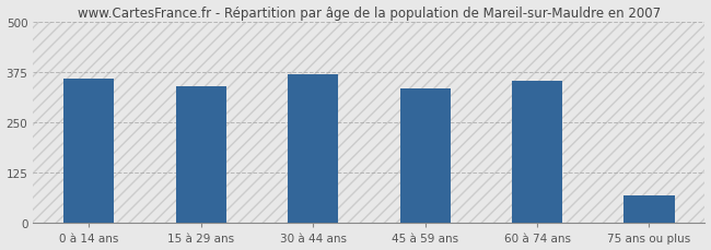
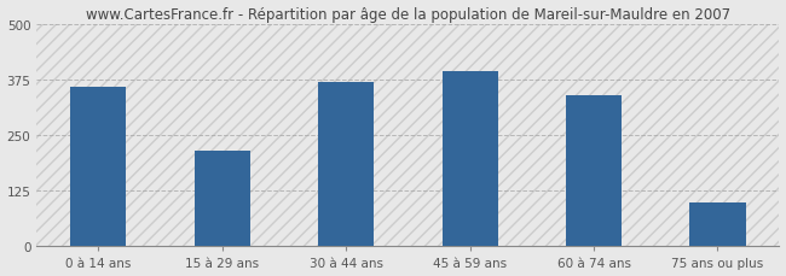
15 à 29 ans: 340 -> 215
45 à 59 ans: 335 -> 395
60 à 74 ans: 355 -> 340
75 ans ou plus: 70 -> 100
